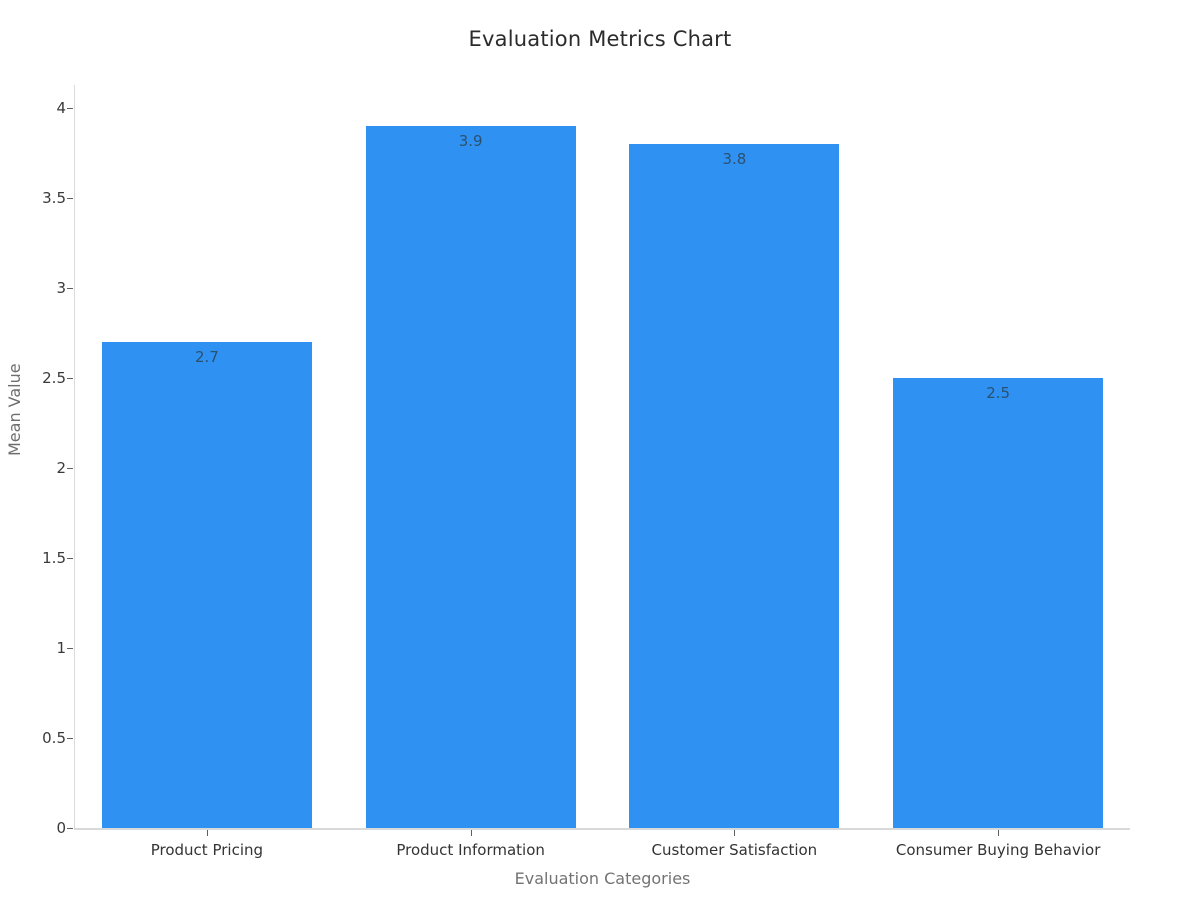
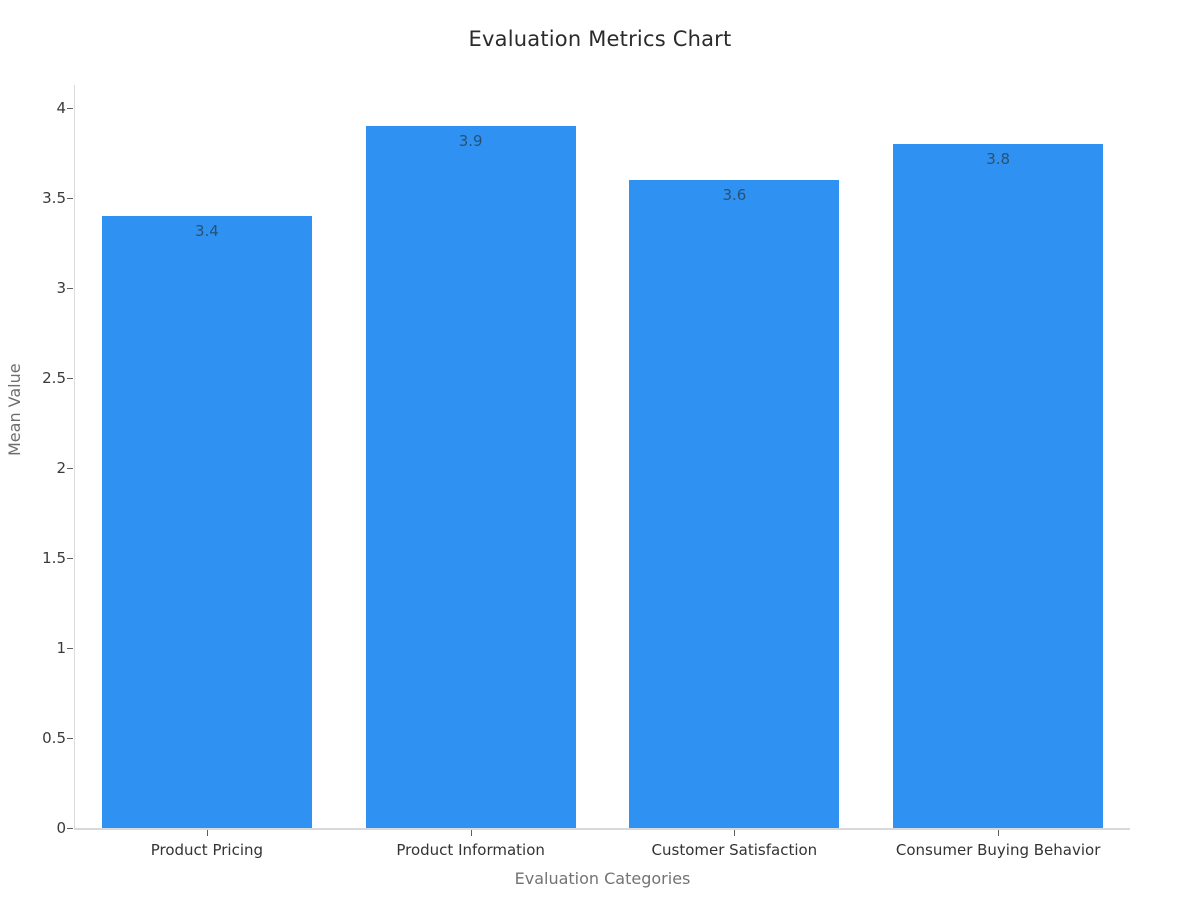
Product Pricing: 2.7 -> 3.4
Customer Satisfaction: 3.8 -> 3.6
Consumer Buying Behavior: 2.5 -> 3.8
